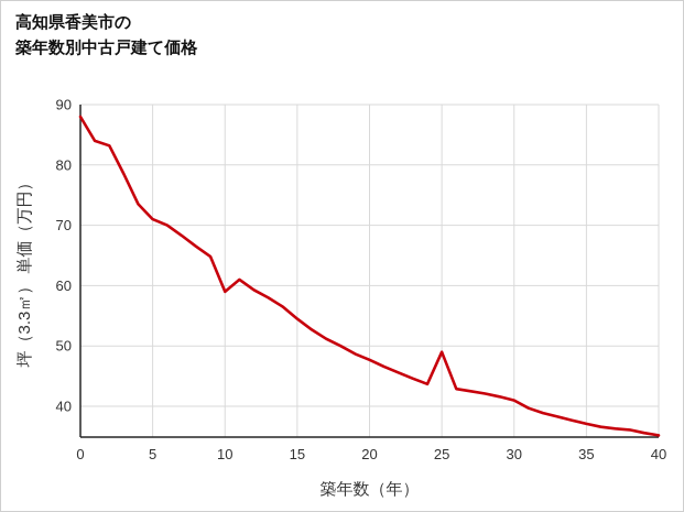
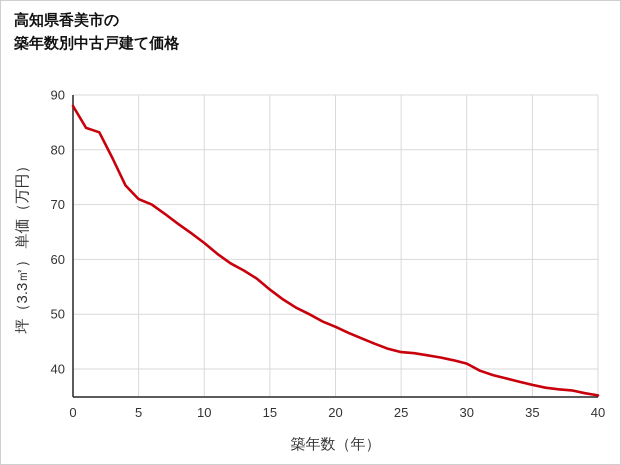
10: 59 -> 63
25: 49 -> 43
